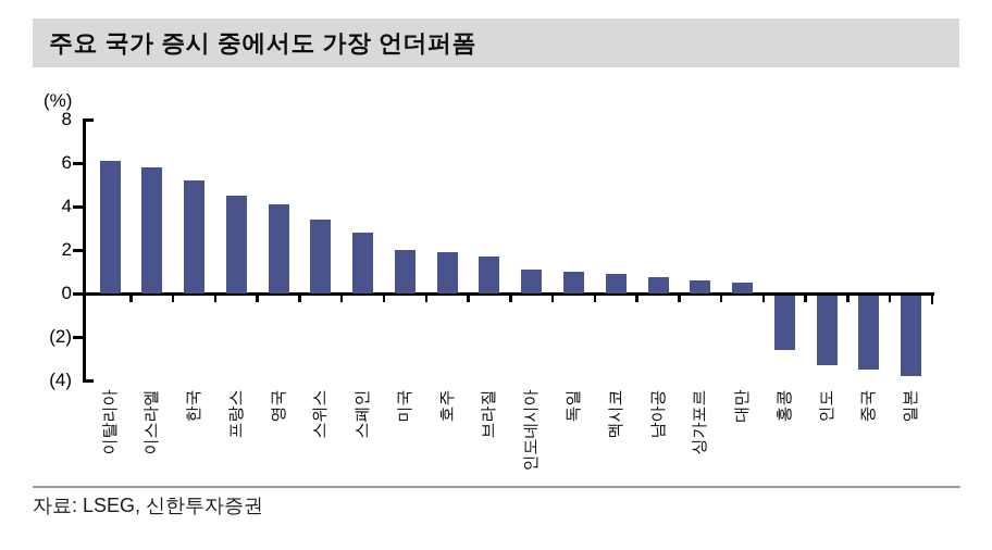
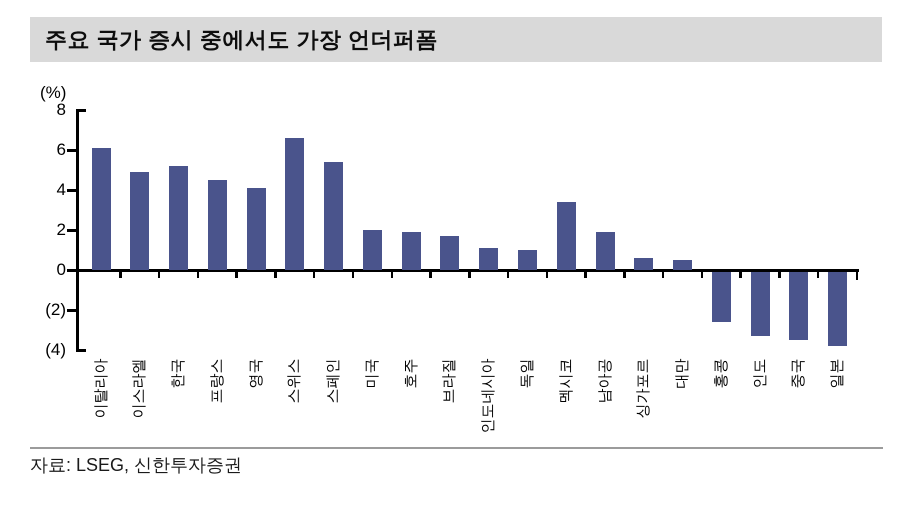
이스라엘: 5.8 -> 4.9
스위스: 3.4 -> 6.6
스페인: 2.8 -> 5.4
멕시코: 0.9 -> 3.4
남아공: 0.8 -> 1.9
